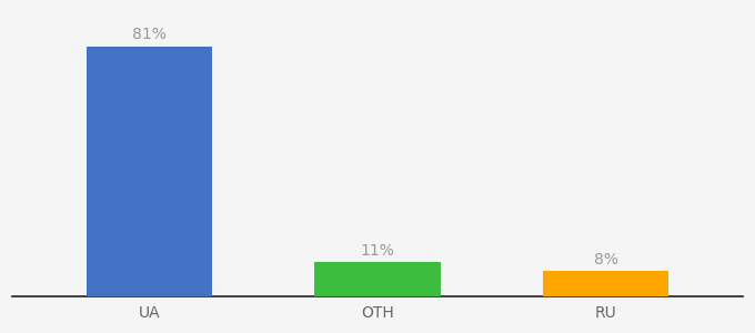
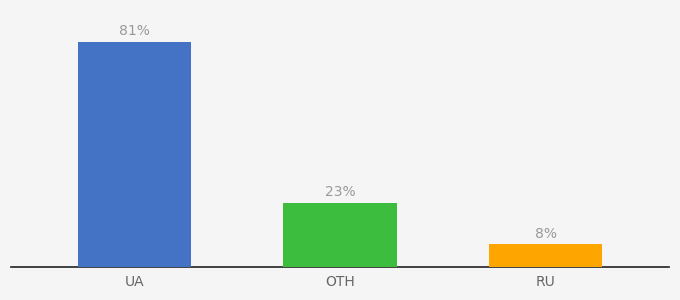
OTH: 11% -> 23%
